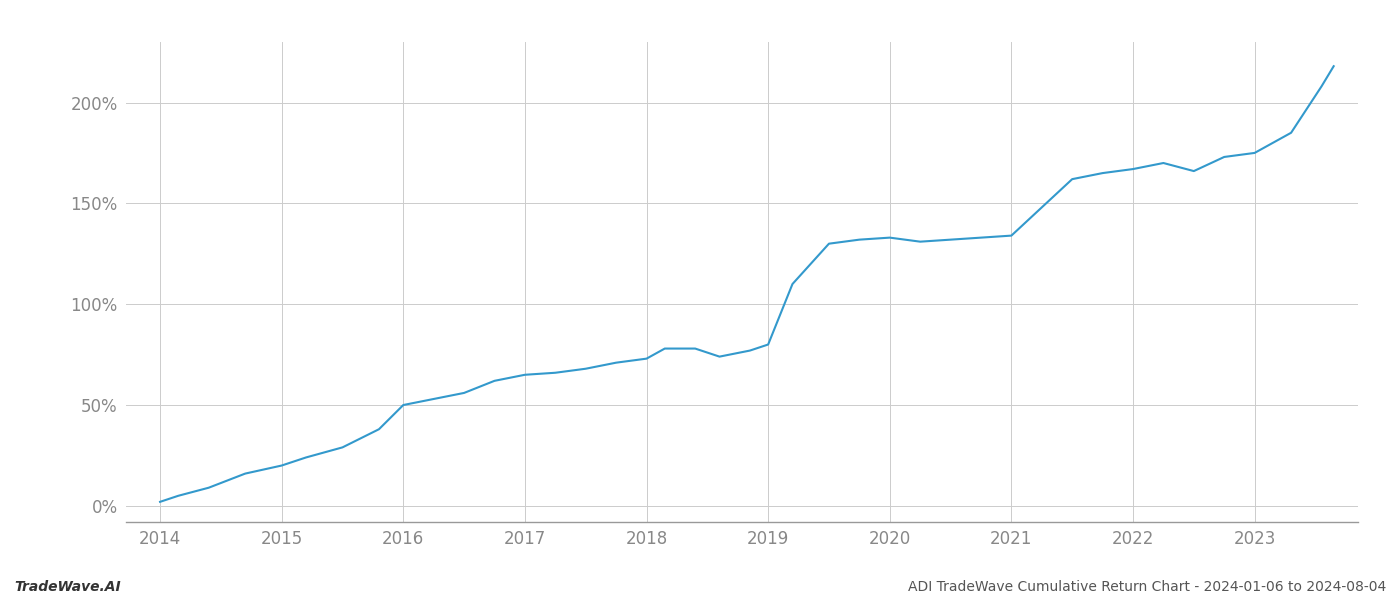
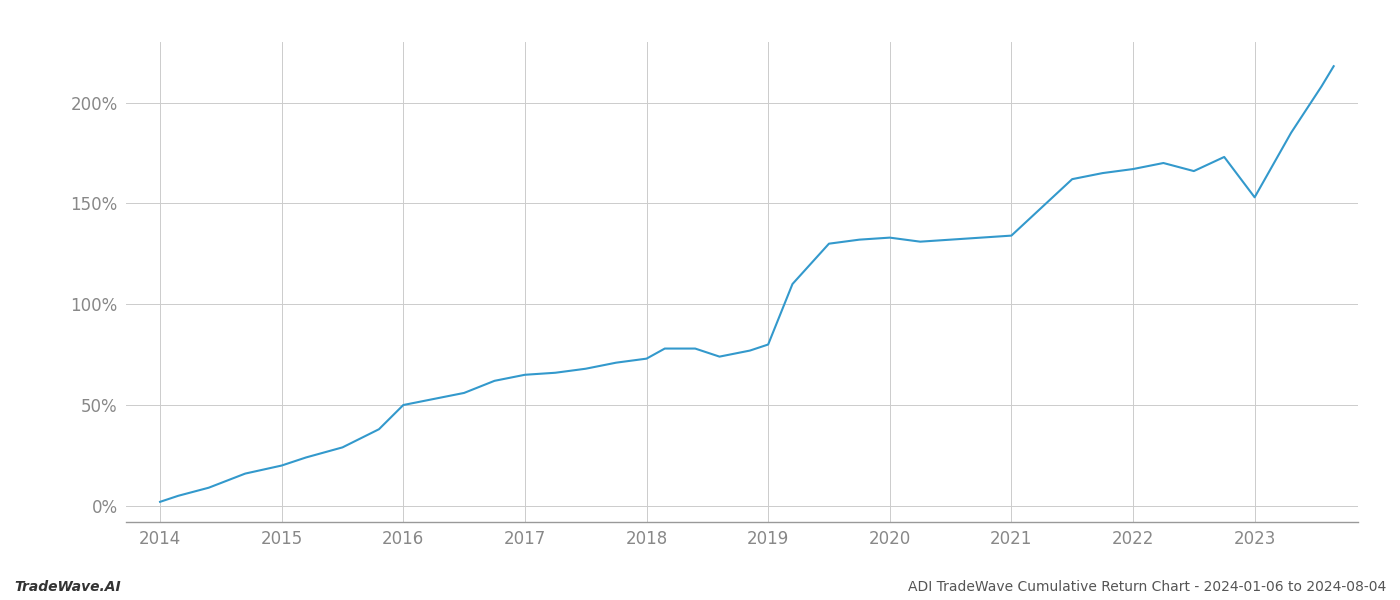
2023: 175% -> 153%
